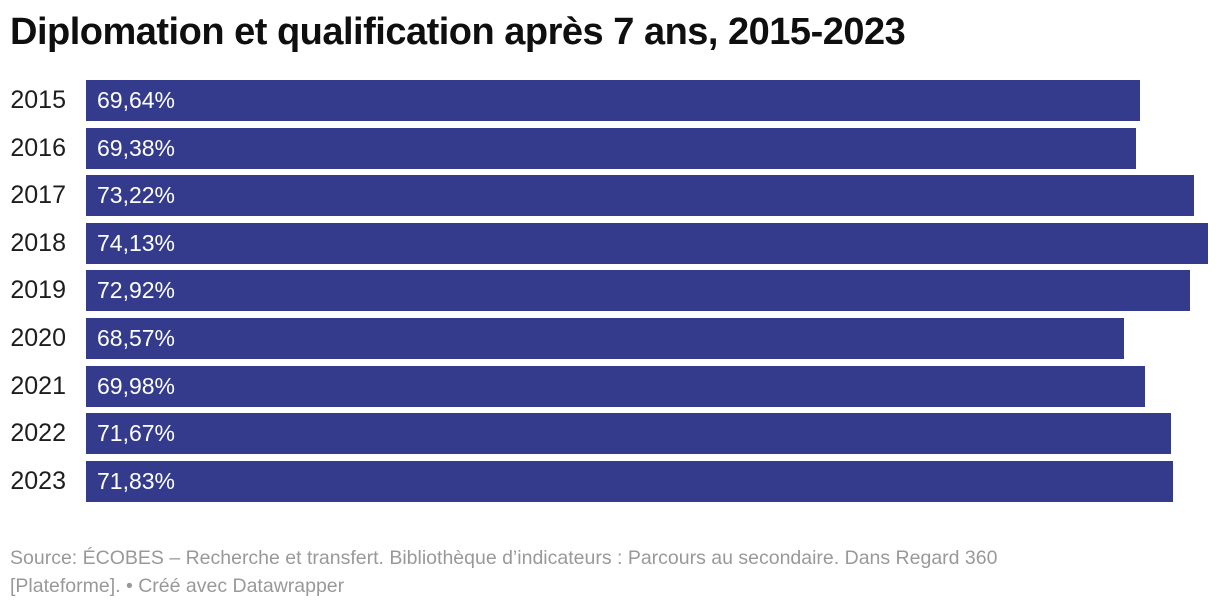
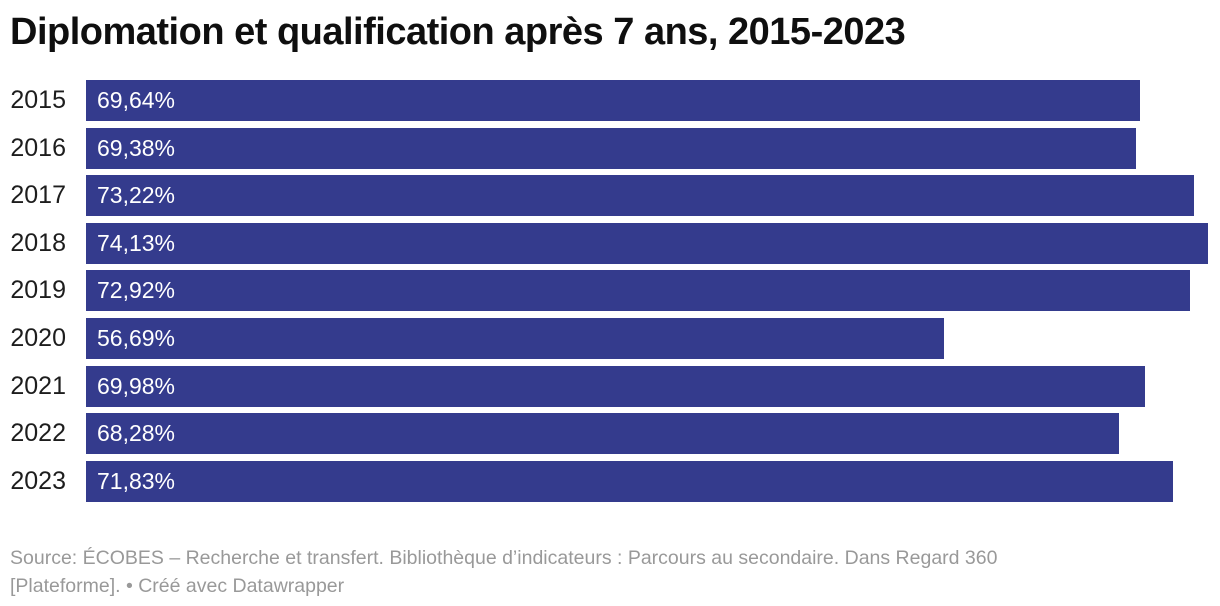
2020: 68,57% -> 56,69%
2022: 71,67% -> 68,28%
